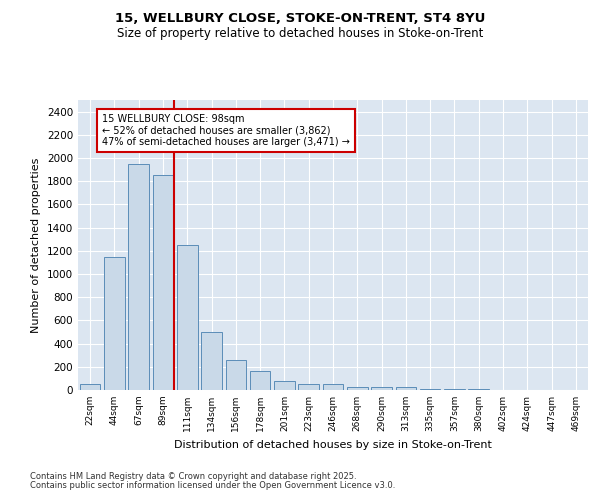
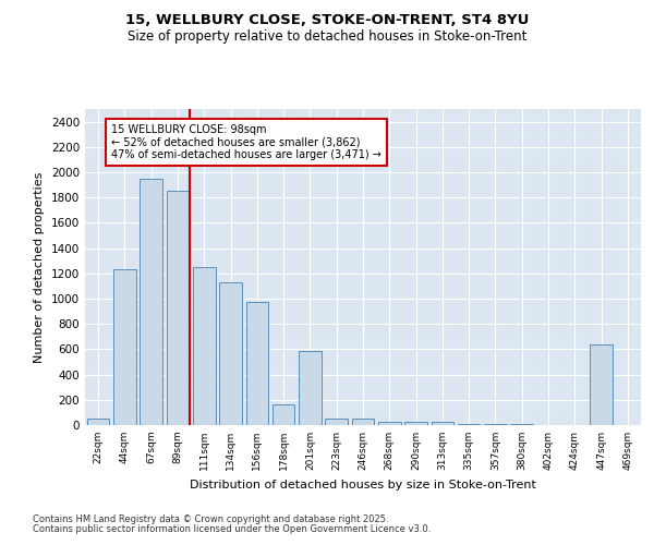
44sqm: 1150 -> 1230
134sqm: 500 -> 1130
156sqm: 260 -> 970
201sqm: 80 -> 590
447sqm: 0 -> 640
